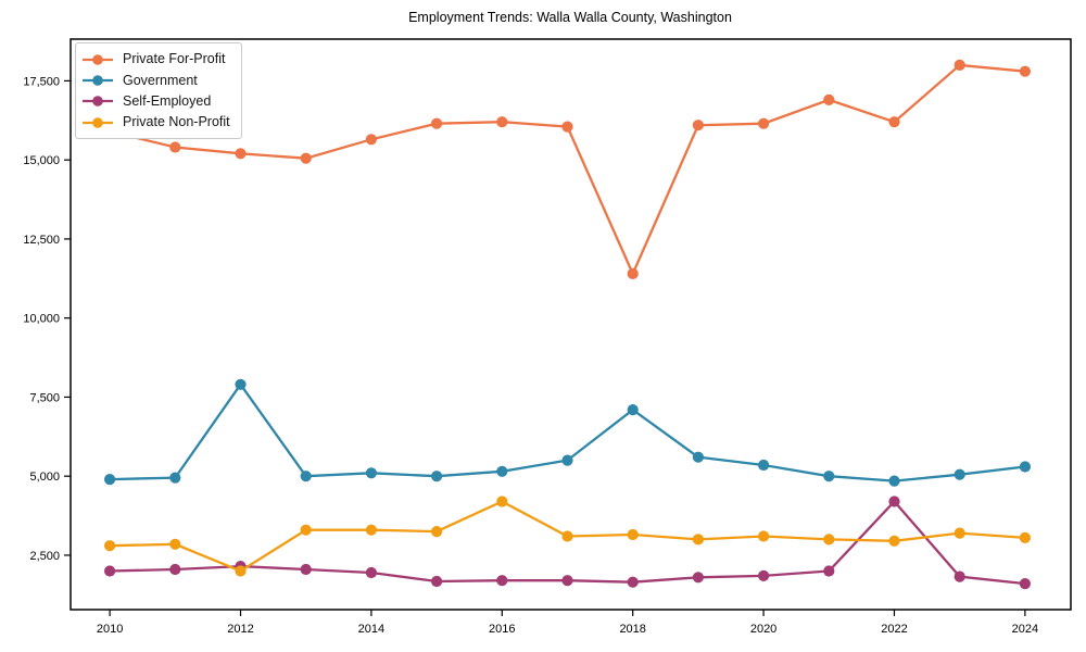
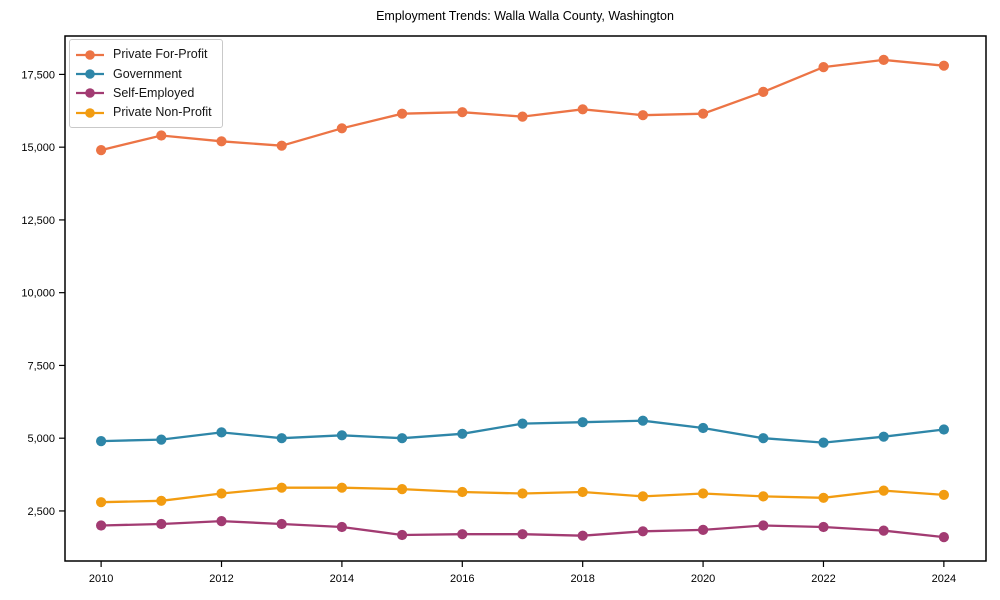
Private For-Profit/2010: 15900 -> 14900
Government/2012: 7900 -> 5200
Private Non-Profit/2012: 2000 -> 3100
Private Non-Profit/2016: 4200 -> 3200
Private For-Profit/2018: 11400 -> 16300
Government/2018: 7100 -> 5600
Private For-Profit/2022: 16200 -> 17800
Self-Employed/2022: 4200 -> 2000
